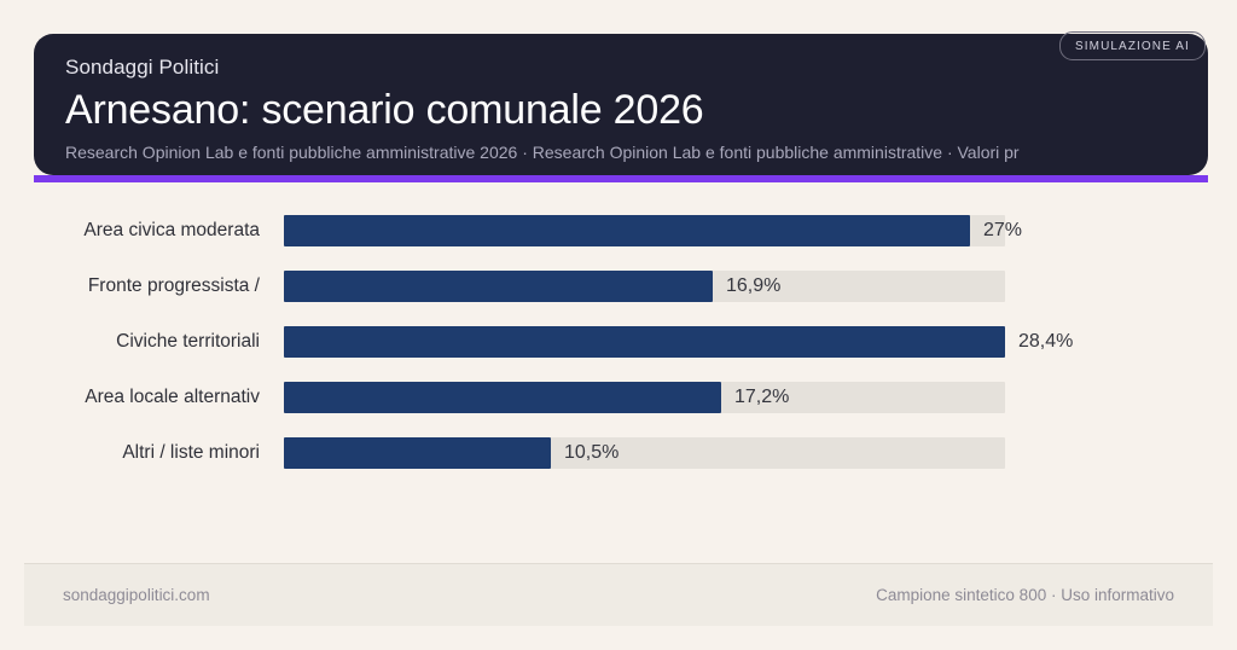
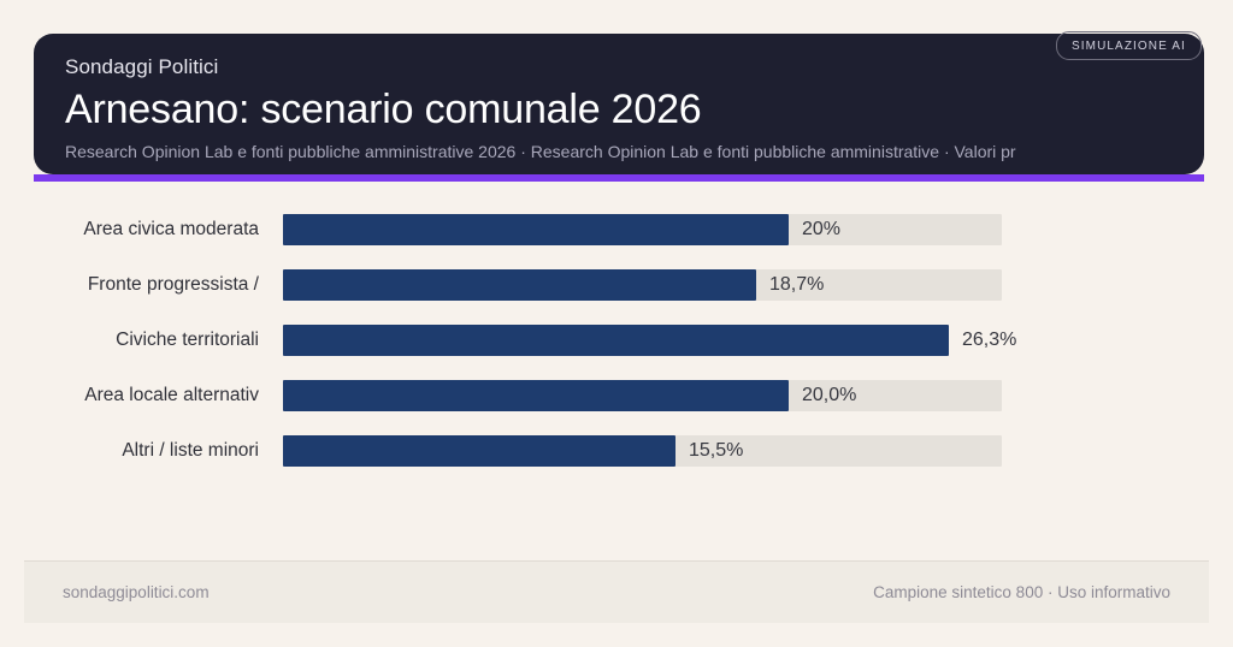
Area civica moderata: 27% -> 20%
Fronte progressista /: 16,9% -> 18,7%
Civiche territoriali: 28,4% -> 26,3%
Area locale alternativ: 17,2% -> 20,0%
Altri / liste minori: 10,5% -> 15,5%
